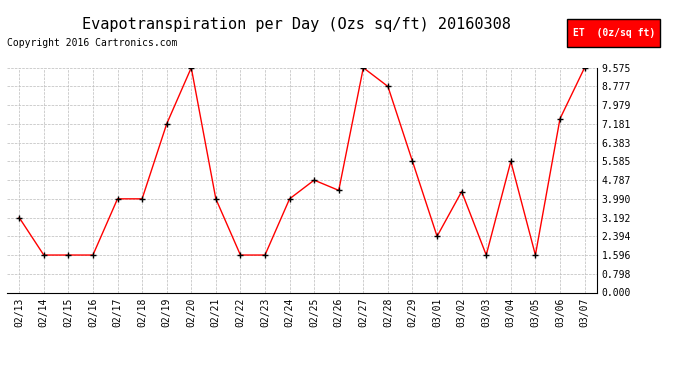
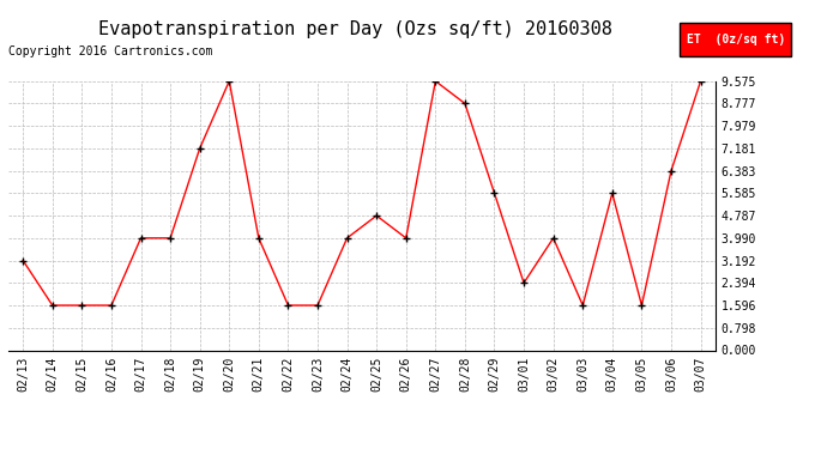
02/26: 4.35 -> 3.99
03/02: 4.30 -> 3.99
03/06: 7.40 -> 6.38
